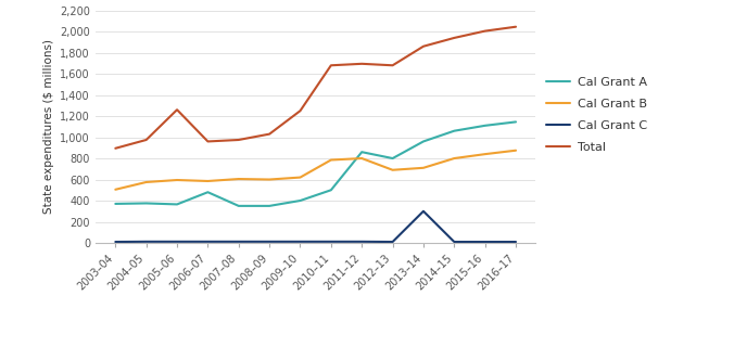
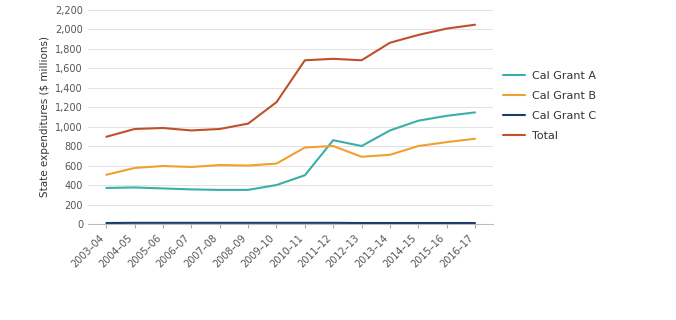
Total/2005–06: 1,260 -> 980
Cal Grant A/2006–07: 480 -> 360
Cal Grant C/2013–14: 300 -> 10
